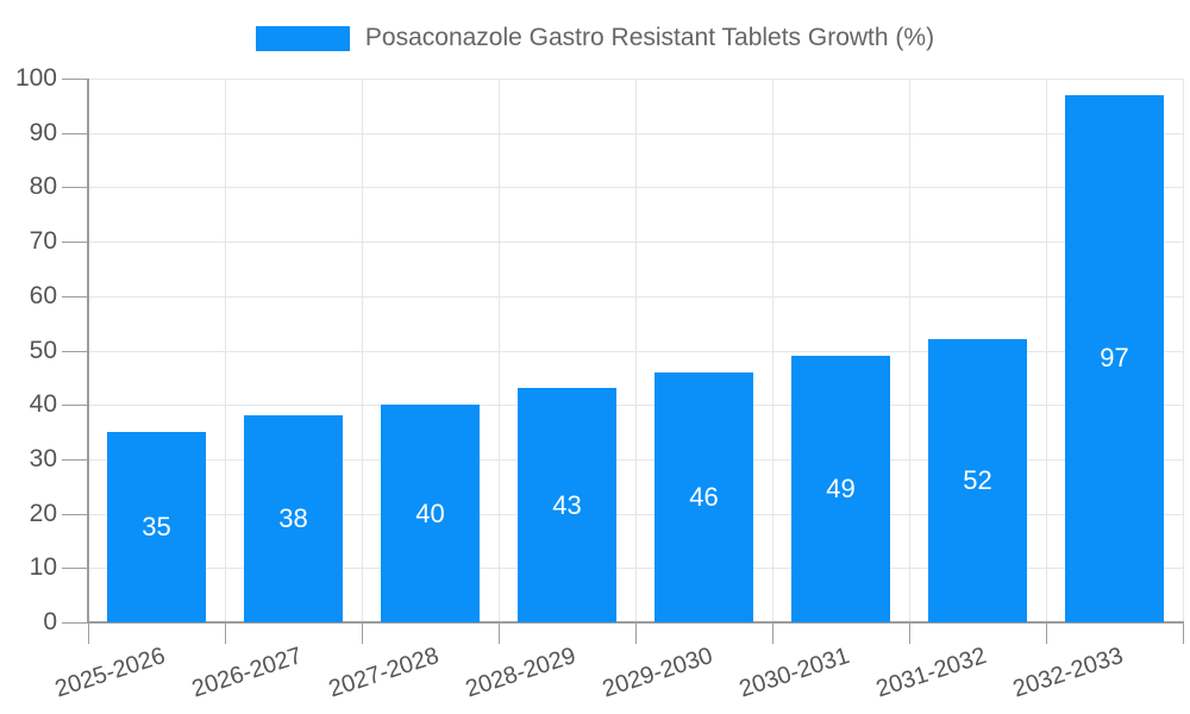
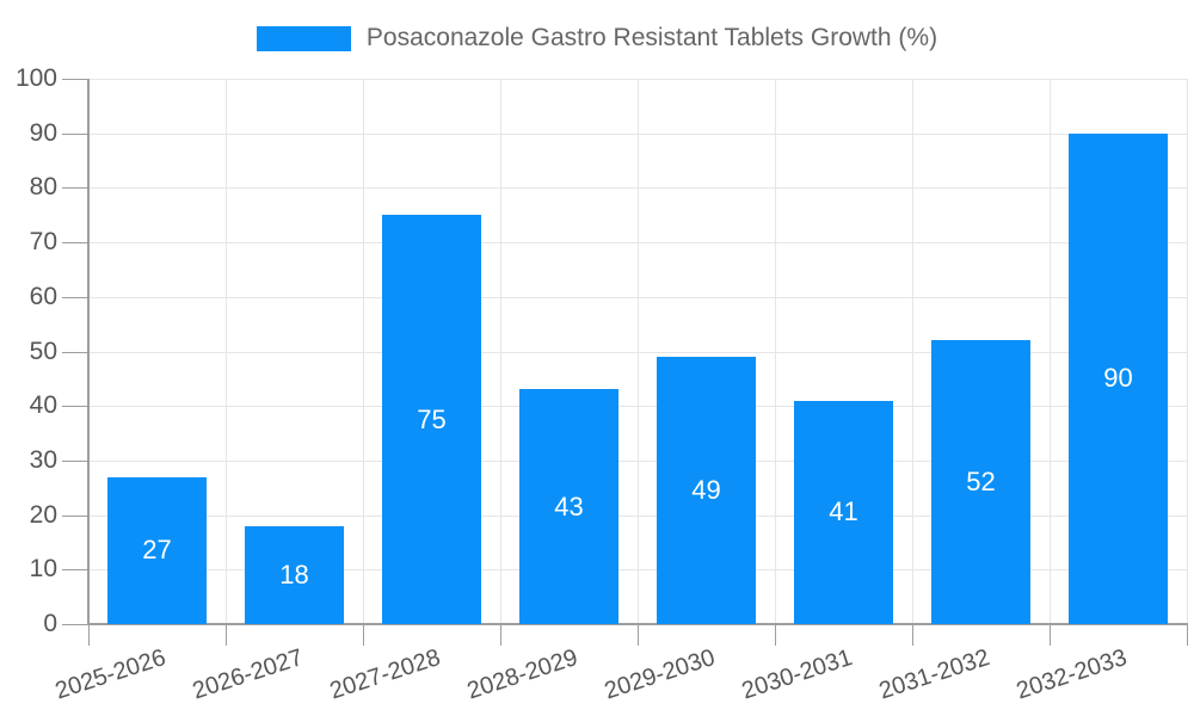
2025-2026: 35 -> 27
2026-2027: 38 -> 18
2027-2028: 40 -> 75
2029-2030: 46 -> 49
2030-2031: 49 -> 41
2032-2033: 97 -> 90
